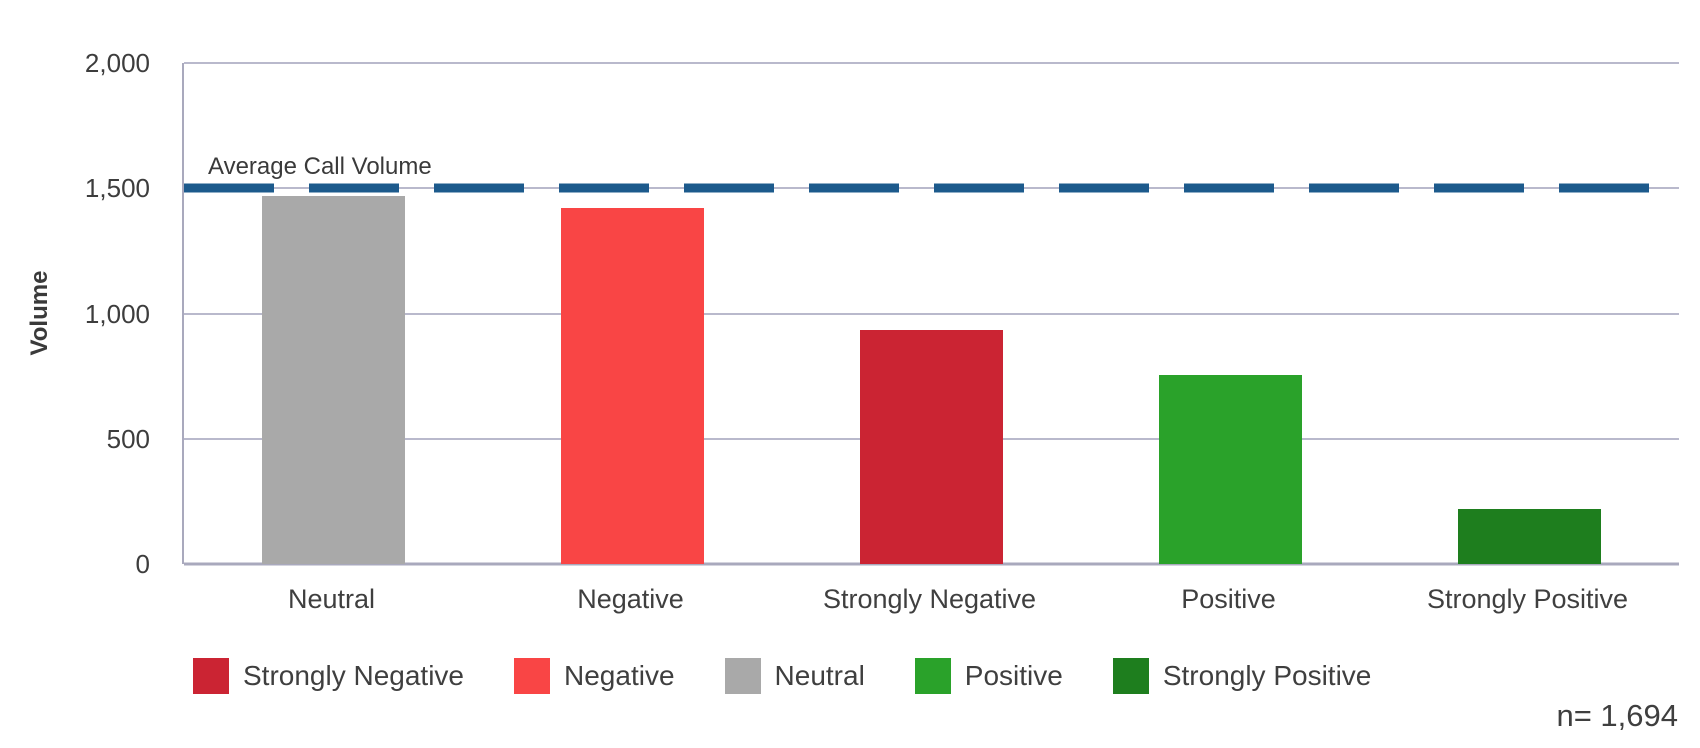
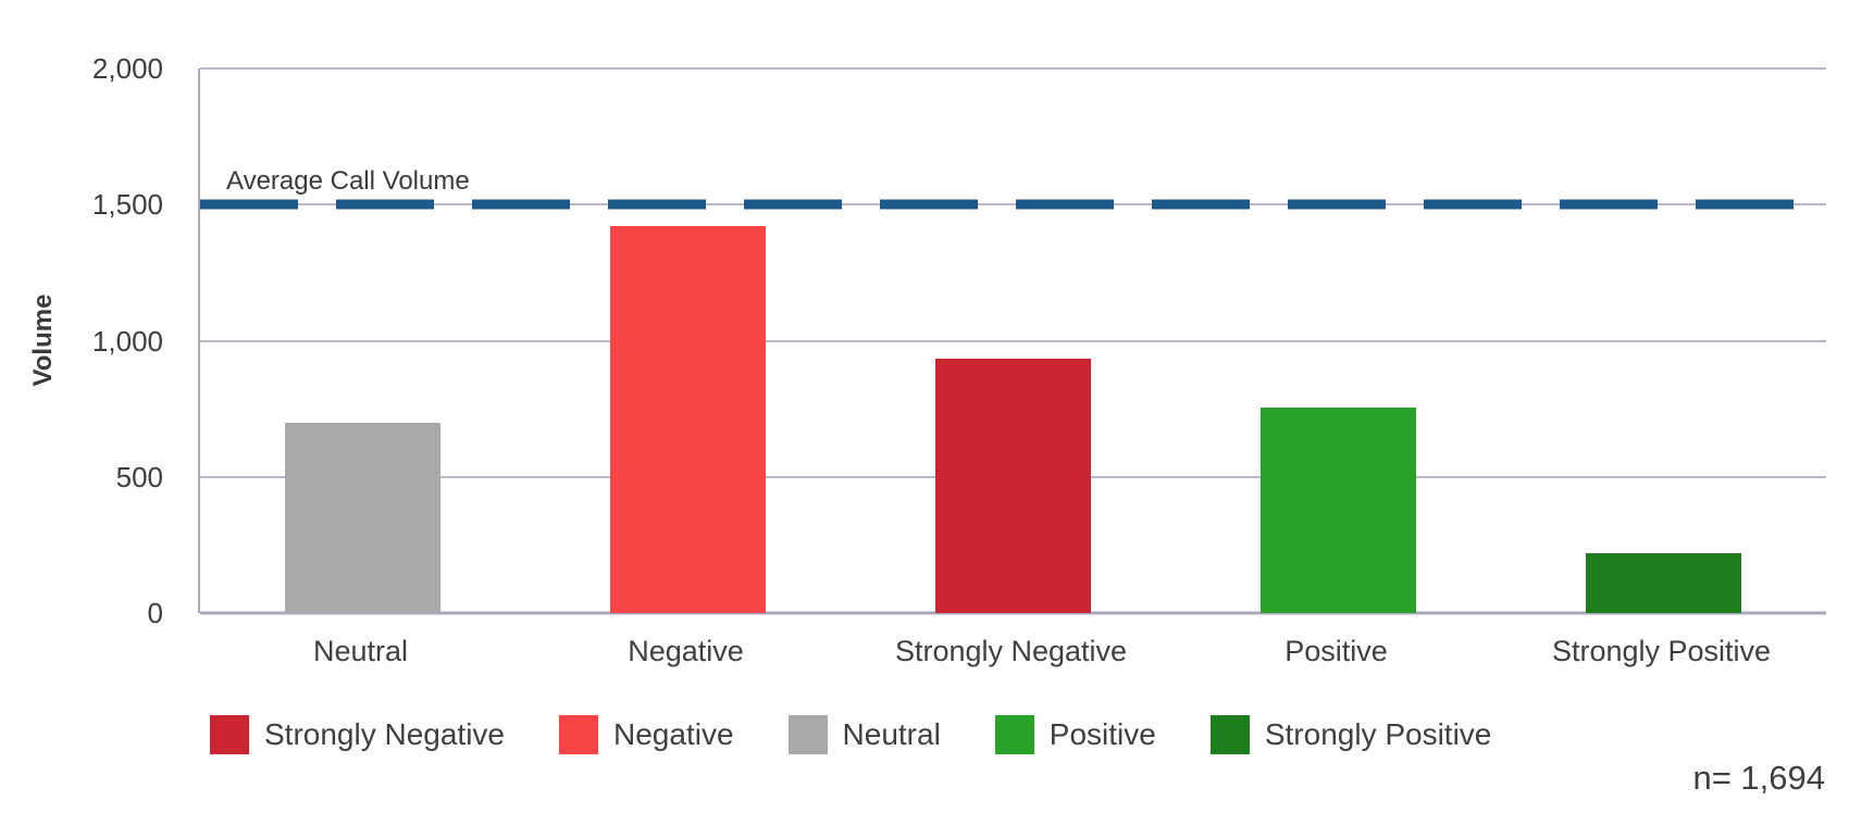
Neutral: 1470 -> 700
